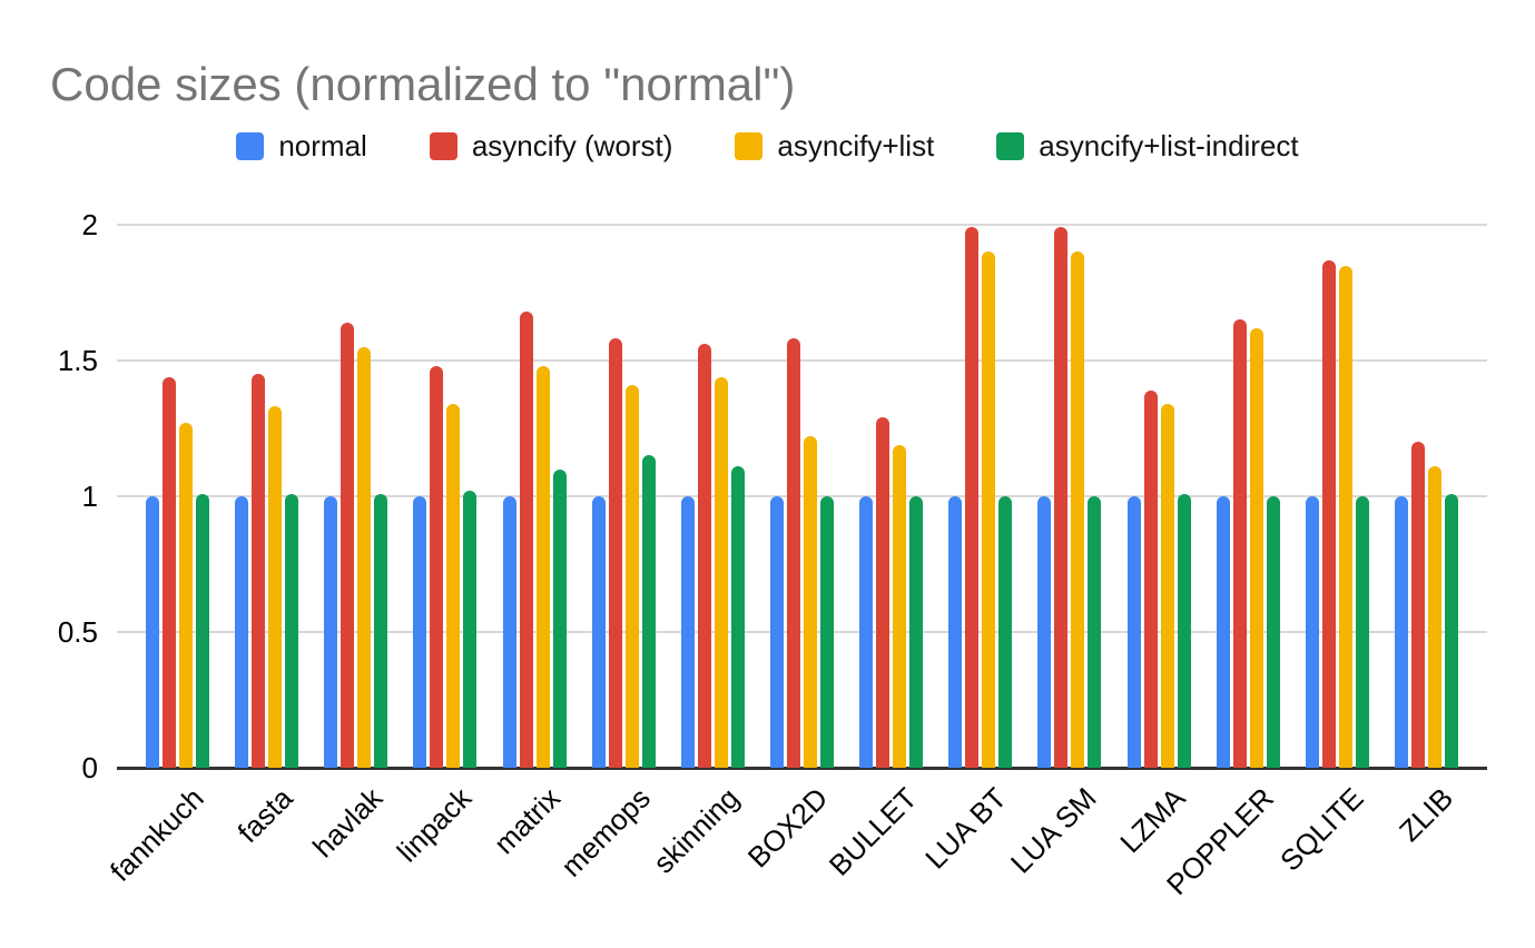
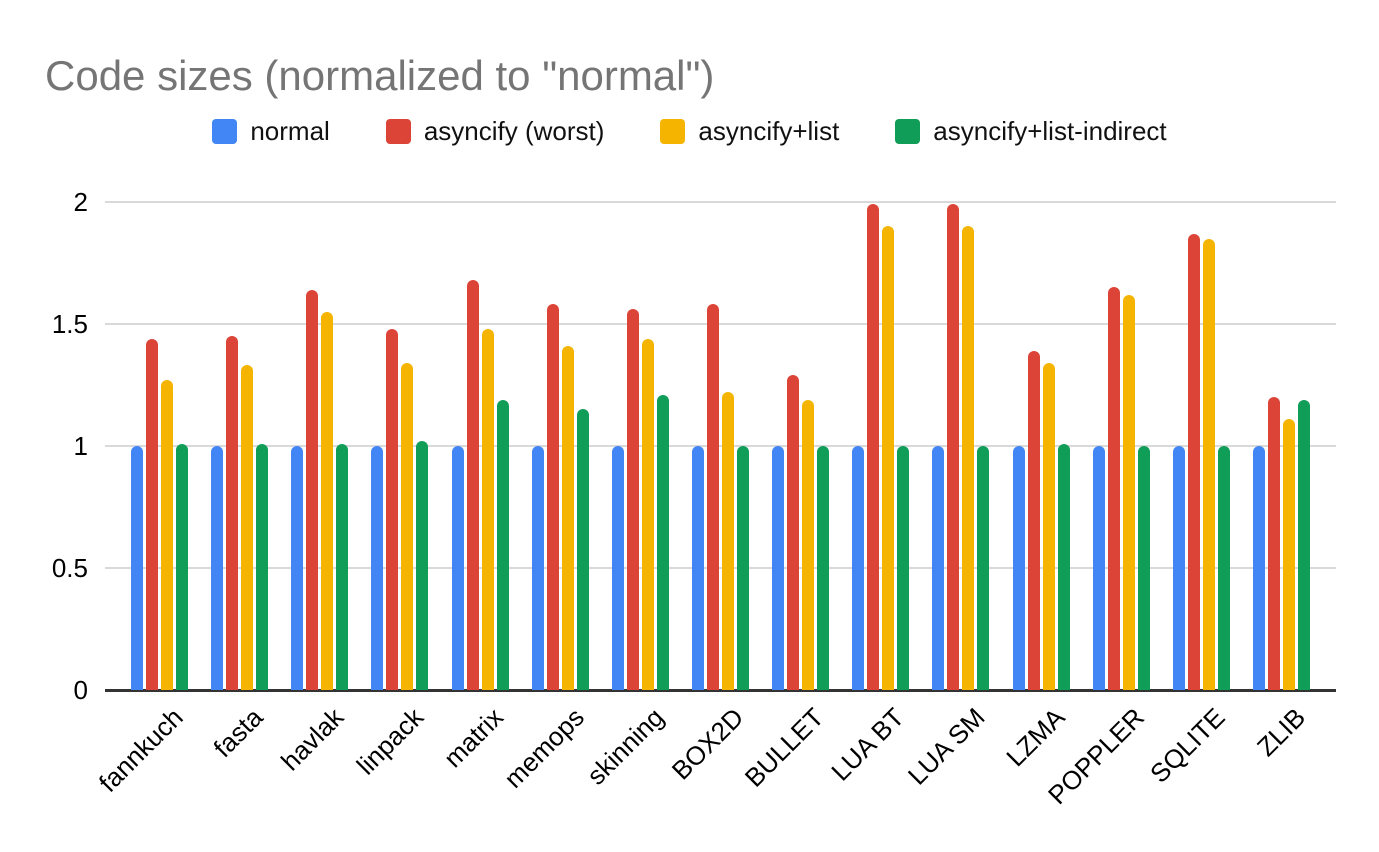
asyncify+list-indirect/matrix: 1.10 -> 1.19
asyncify+list-indirect/skinning: 1.11 -> 1.21
asyncify+list-indirect/ZLIB: 1.01 -> 1.19
